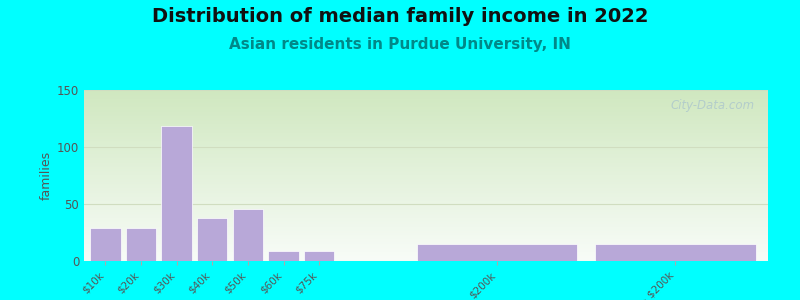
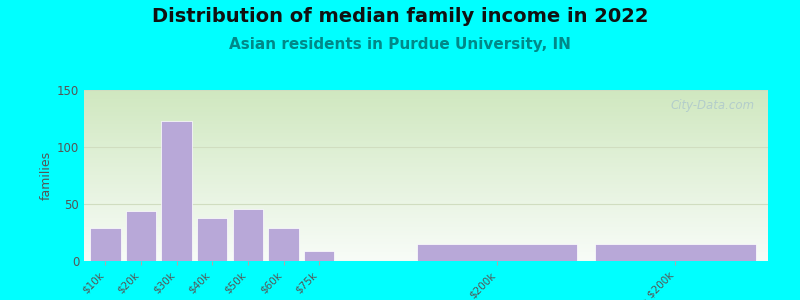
$20k: 29 -> 44
$30k: 118 -> 123
$60k: 9 -> 29
